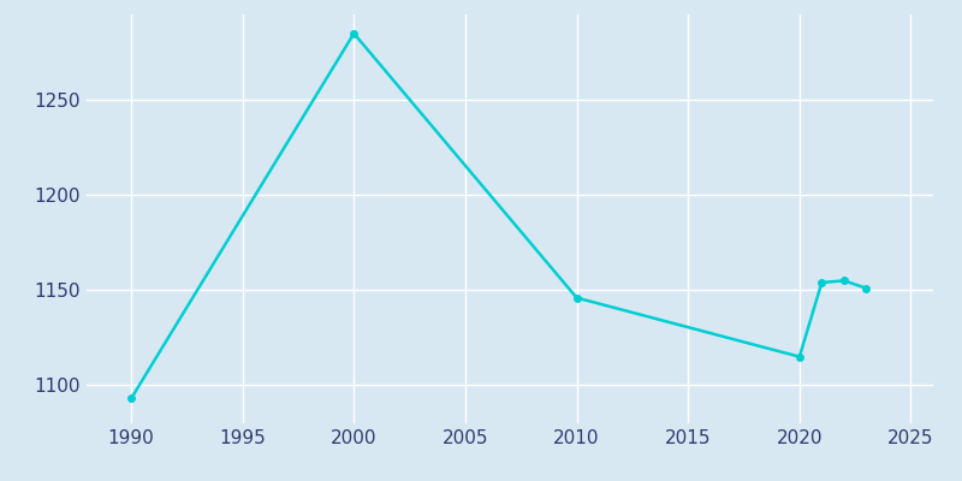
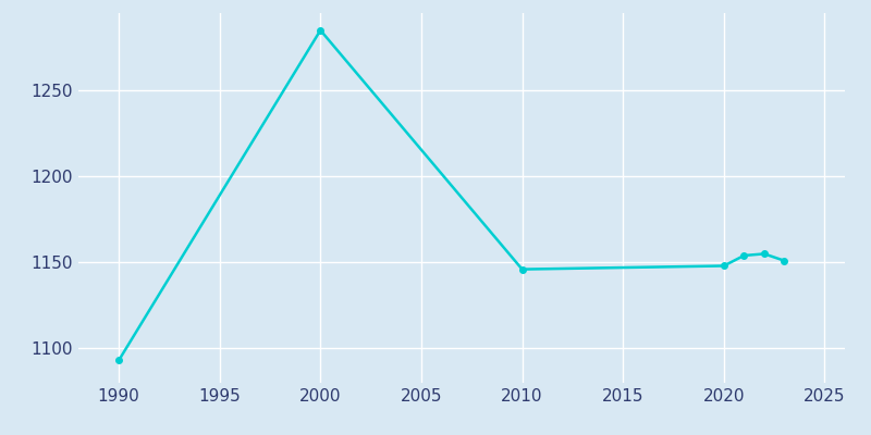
2020: 1115 -> 1148
